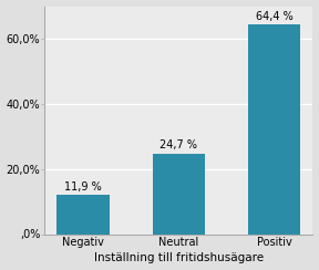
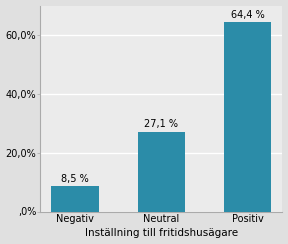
Negativ: 11,9 -> 8,5
Neutral: 24,7 -> 27,1
